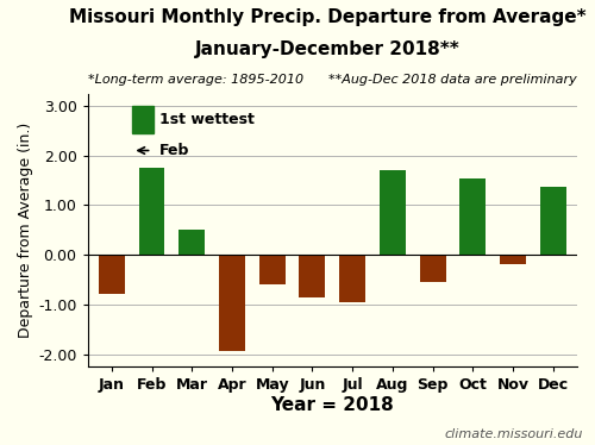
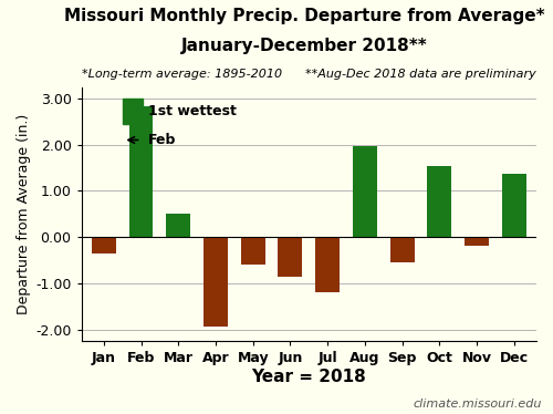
Jan: -0.80 -> -0.35
Feb: 1.75 -> 2.82
Jul: -0.95 -> -1.20
Aug: 1.70 -> 1.97
